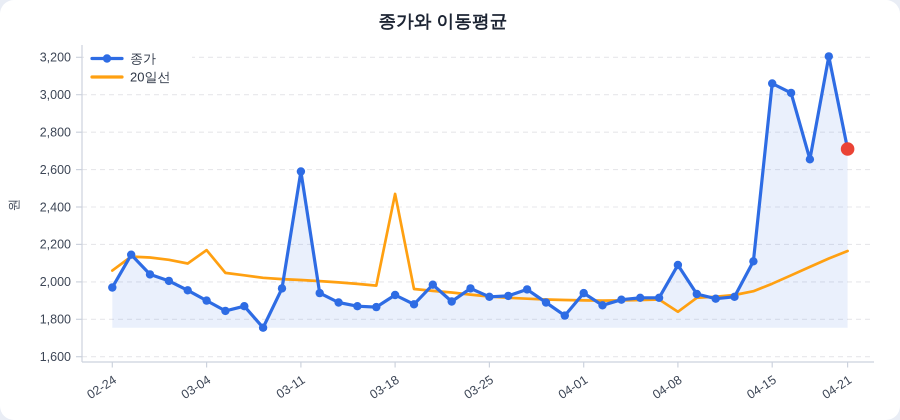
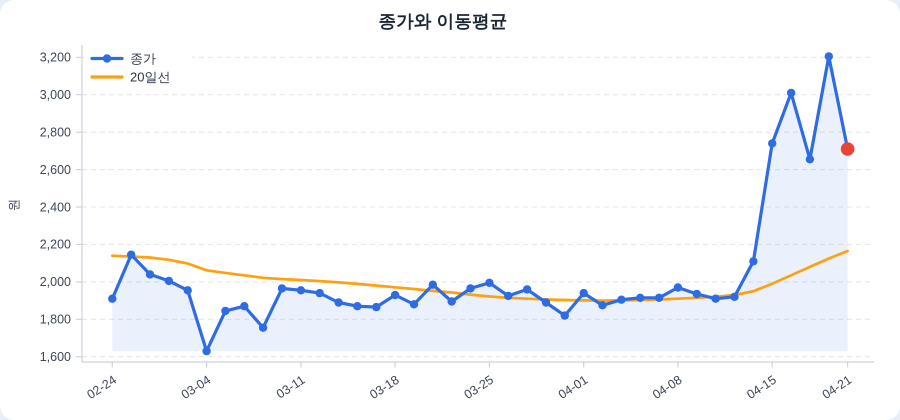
종가/02-24: 1970 -> 1910
20일선/02-24: 2060 -> 2140
종가/03-04: 1900 -> 1630
20일선/03-04: 2170 -> 2060
종가/03-11: 2590 -> 1960
20일선/03-18: 2470 -> 1970
종가/03-25: 1920 -> 2000
종가/04-08: 2090 -> 1970
20일선/04-08: 1840 -> 1910
종가/04-15: 3060 -> 2740
